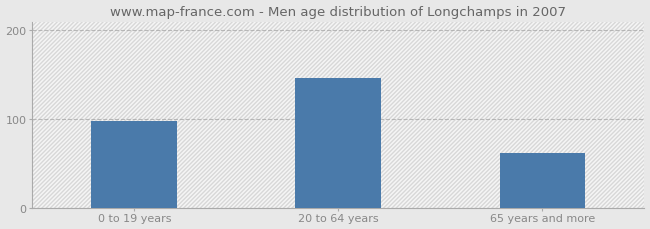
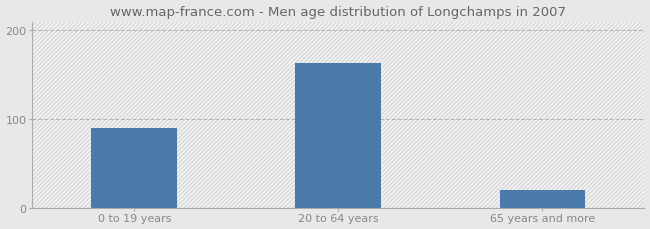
0 to 19 years: 98 -> 90
20 to 64 years: 146 -> 163
65 years and more: 62 -> 20
